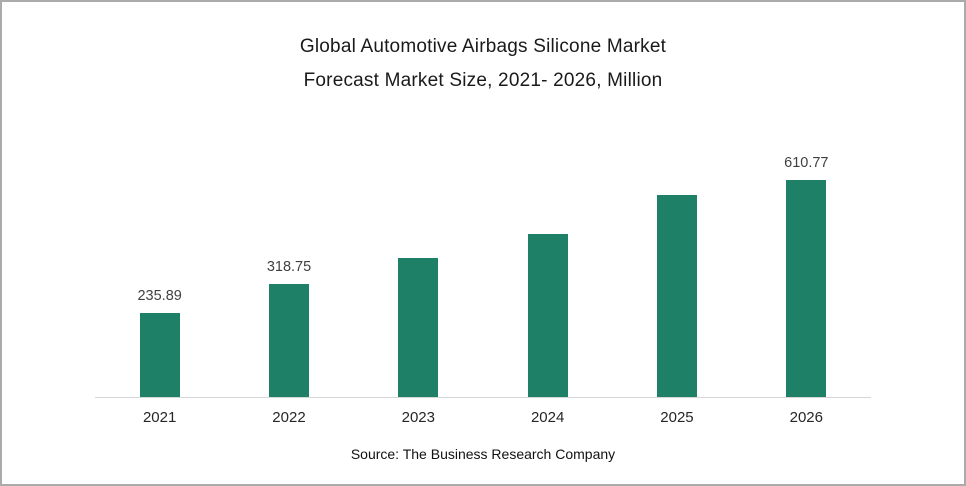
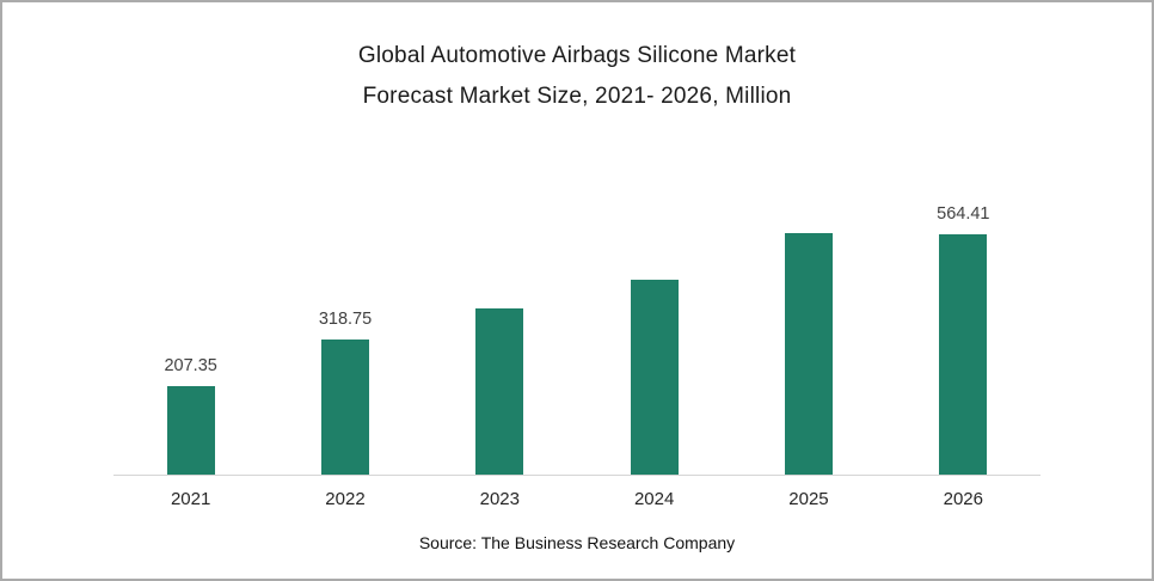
2021: 235.89 -> 207.35
2026: 610.77 -> 564.41
